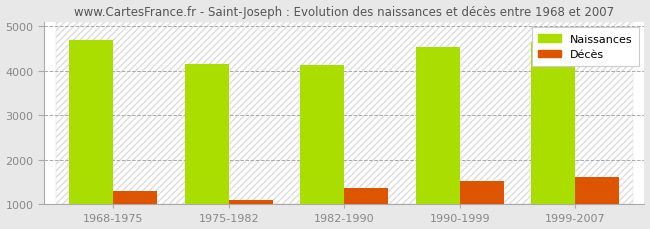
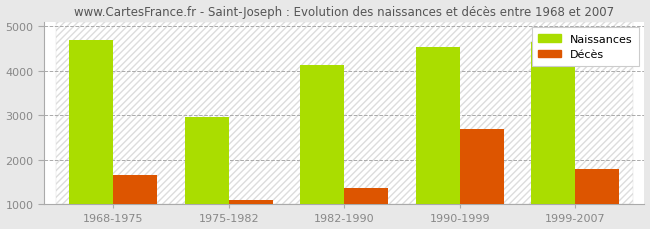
Décès/1968-1975: 1290 -> 1650
Naissances/1975-1982: 4150 -> 2950
Décès/1990-1999: 1530 -> 2700
Décès/1999-2007: 1610 -> 1800
